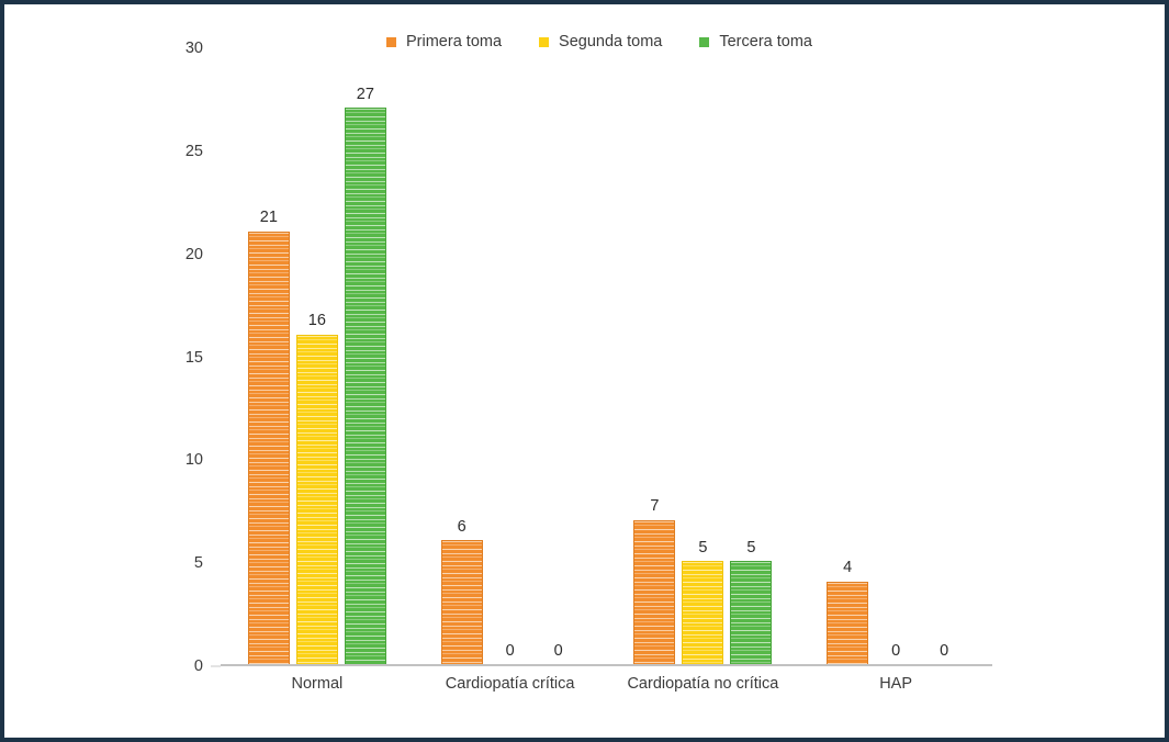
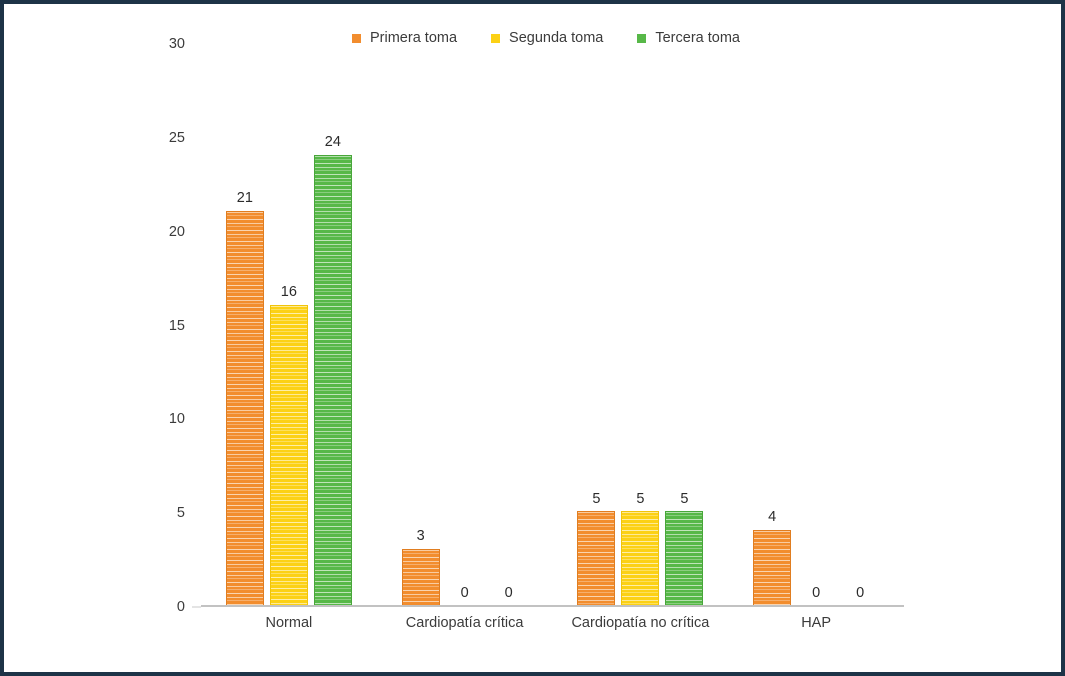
Tercera toma/Normal: 27 -> 24
Primera toma/Cardiopatía crítica: 6 -> 3
Primera toma/Cardiopatía no crítica: 7 -> 5
